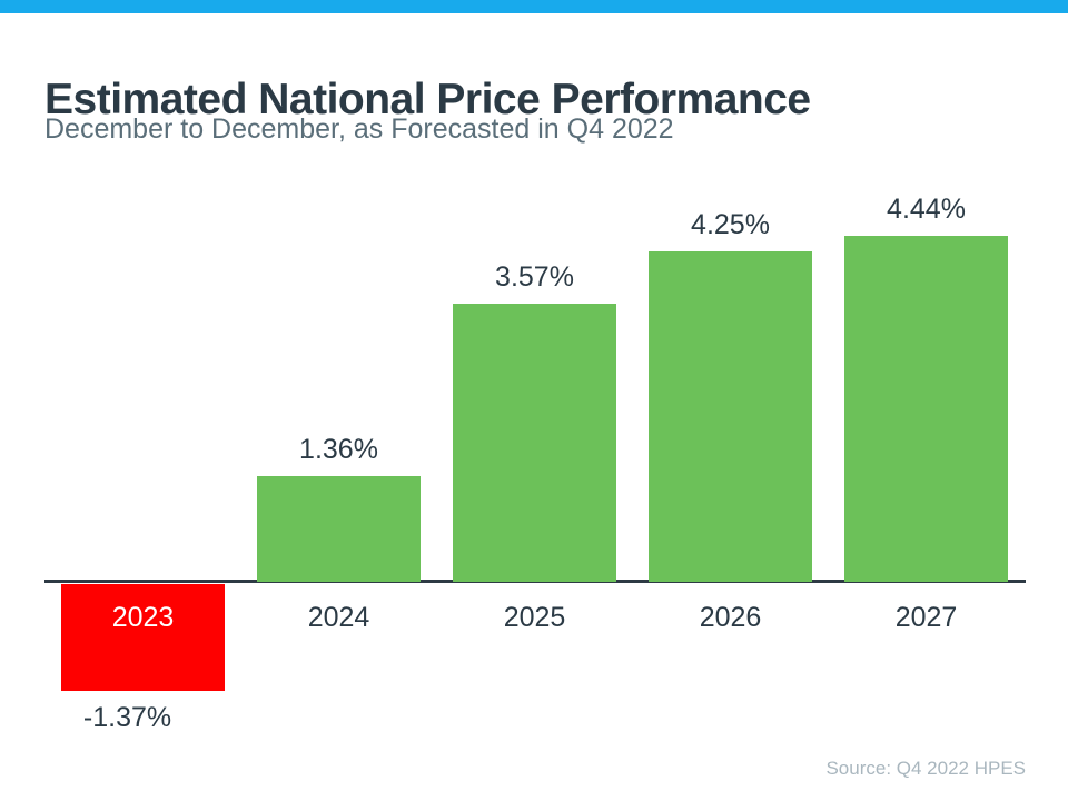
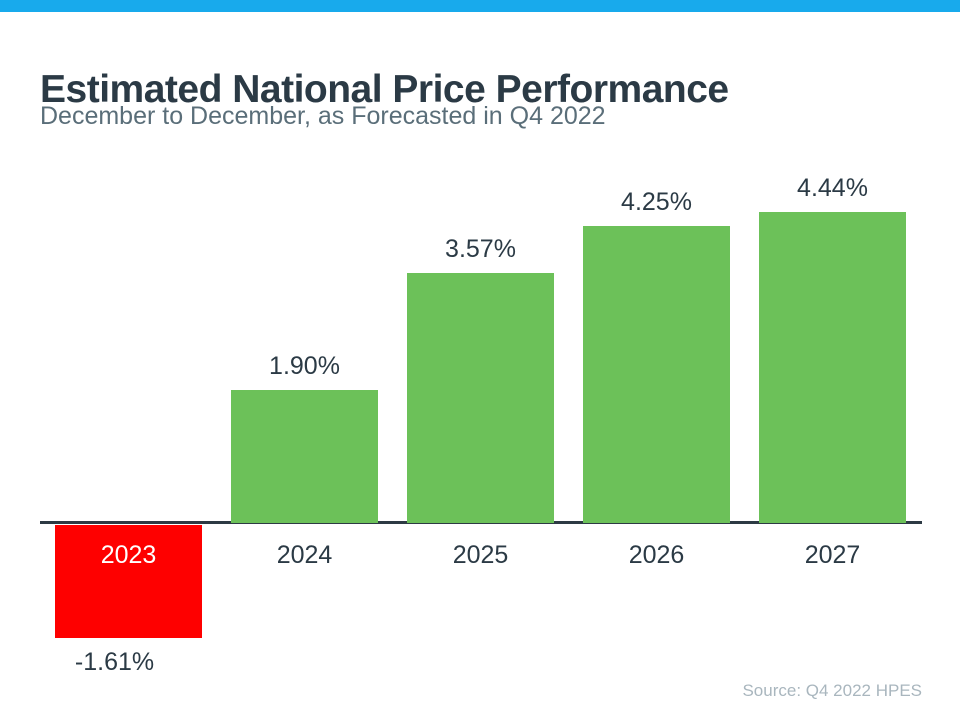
2023: -1.37% -> -1.61%
2024: 1.36% -> 1.90%
